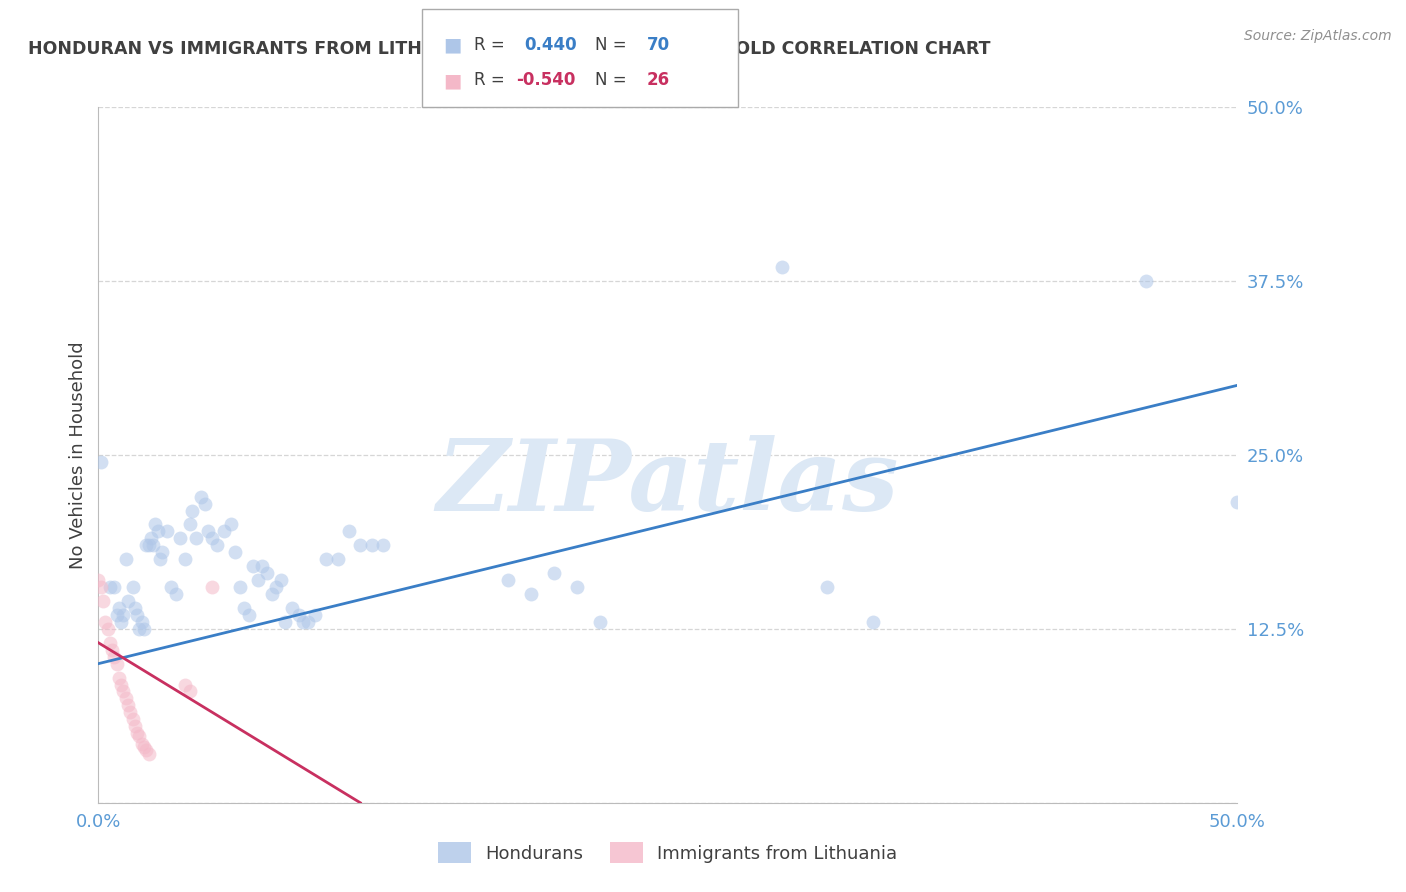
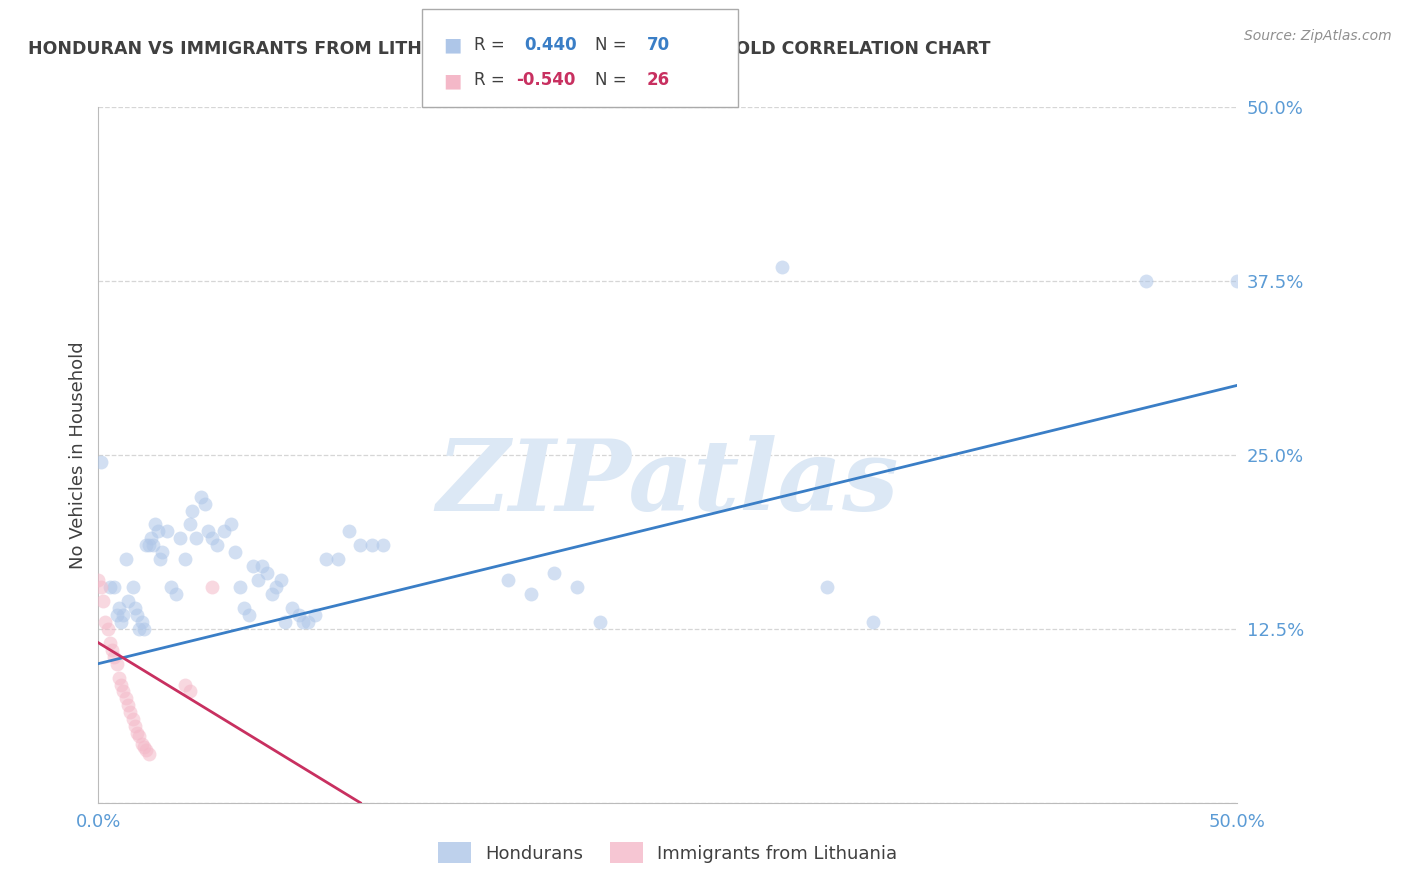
Hondurans/50.0%: 21.6% -> 37.5%
